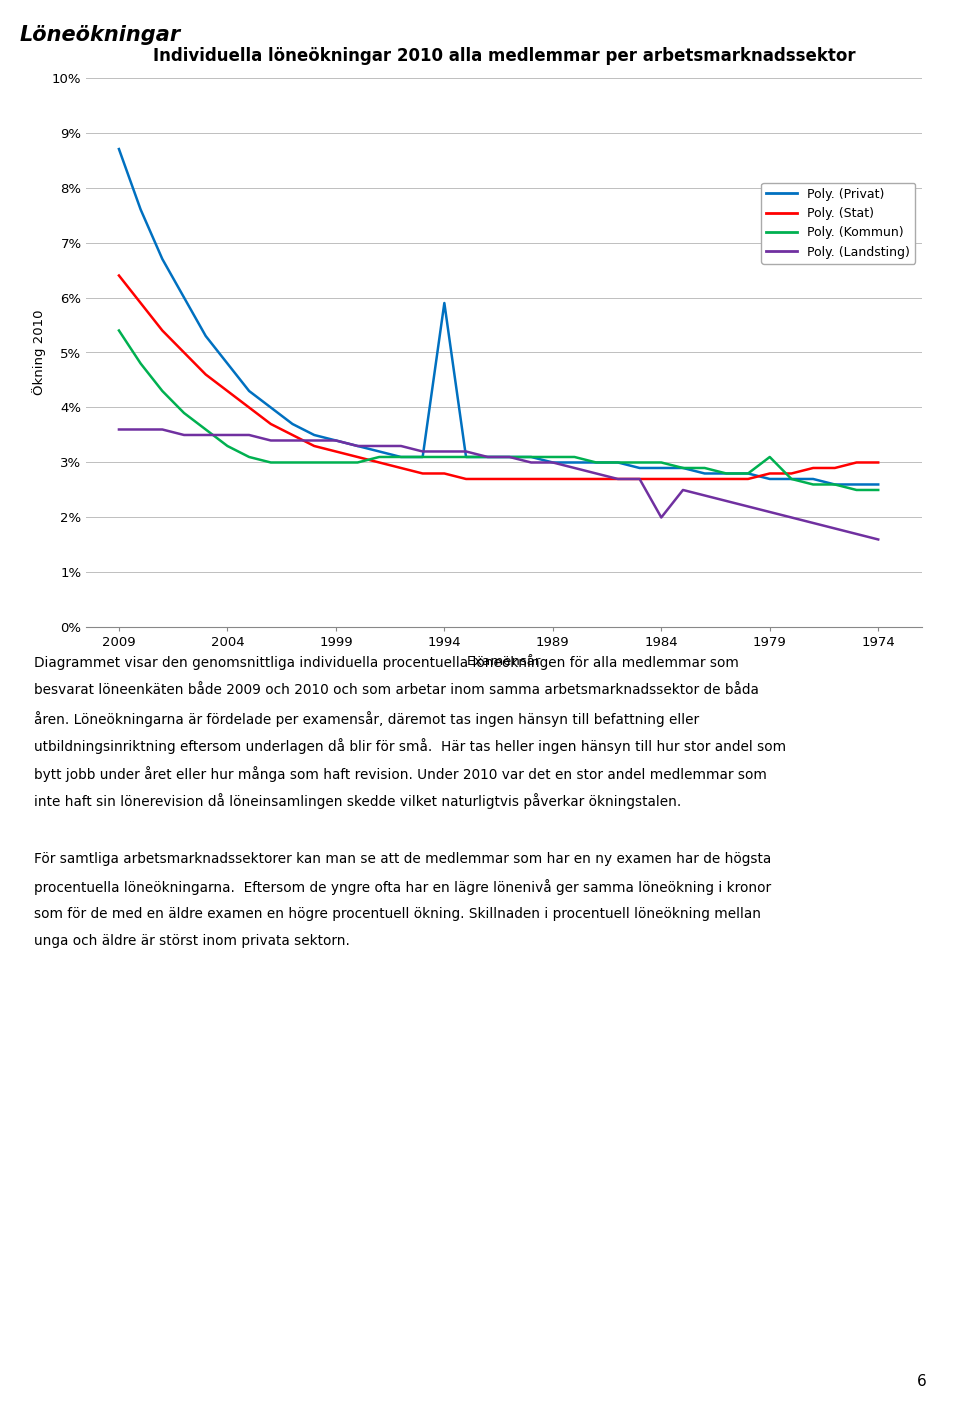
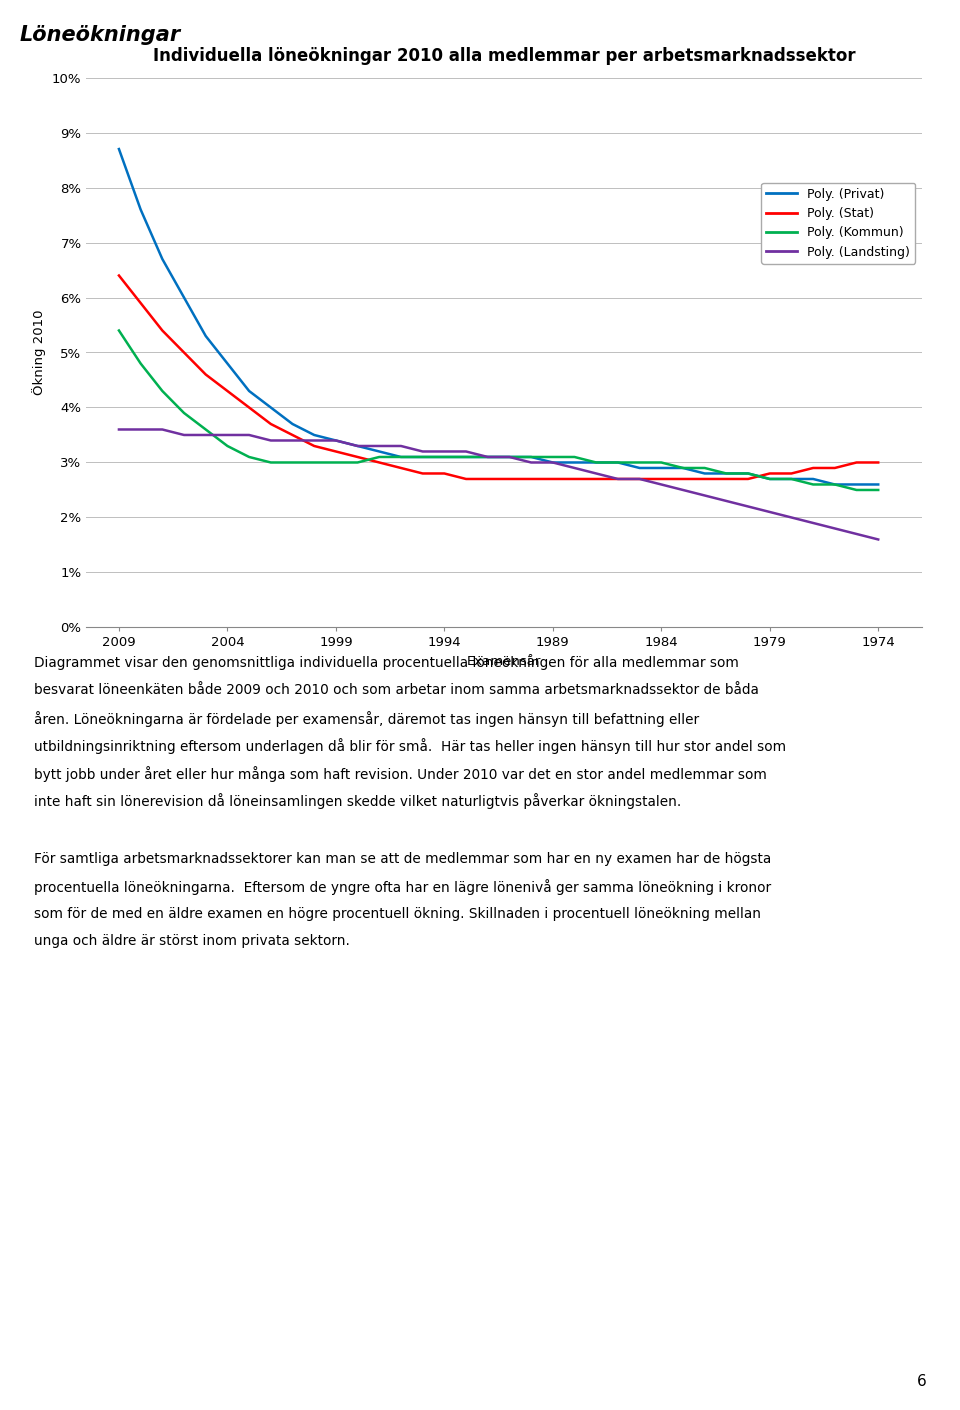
Poly. (Privat)/1994: 5.9% -> 3.1%
Poly. (Landsting)/1984: 2.0% -> 2.6%
Poly. (Kommun)/1979: 3.1% -> 2.7%
